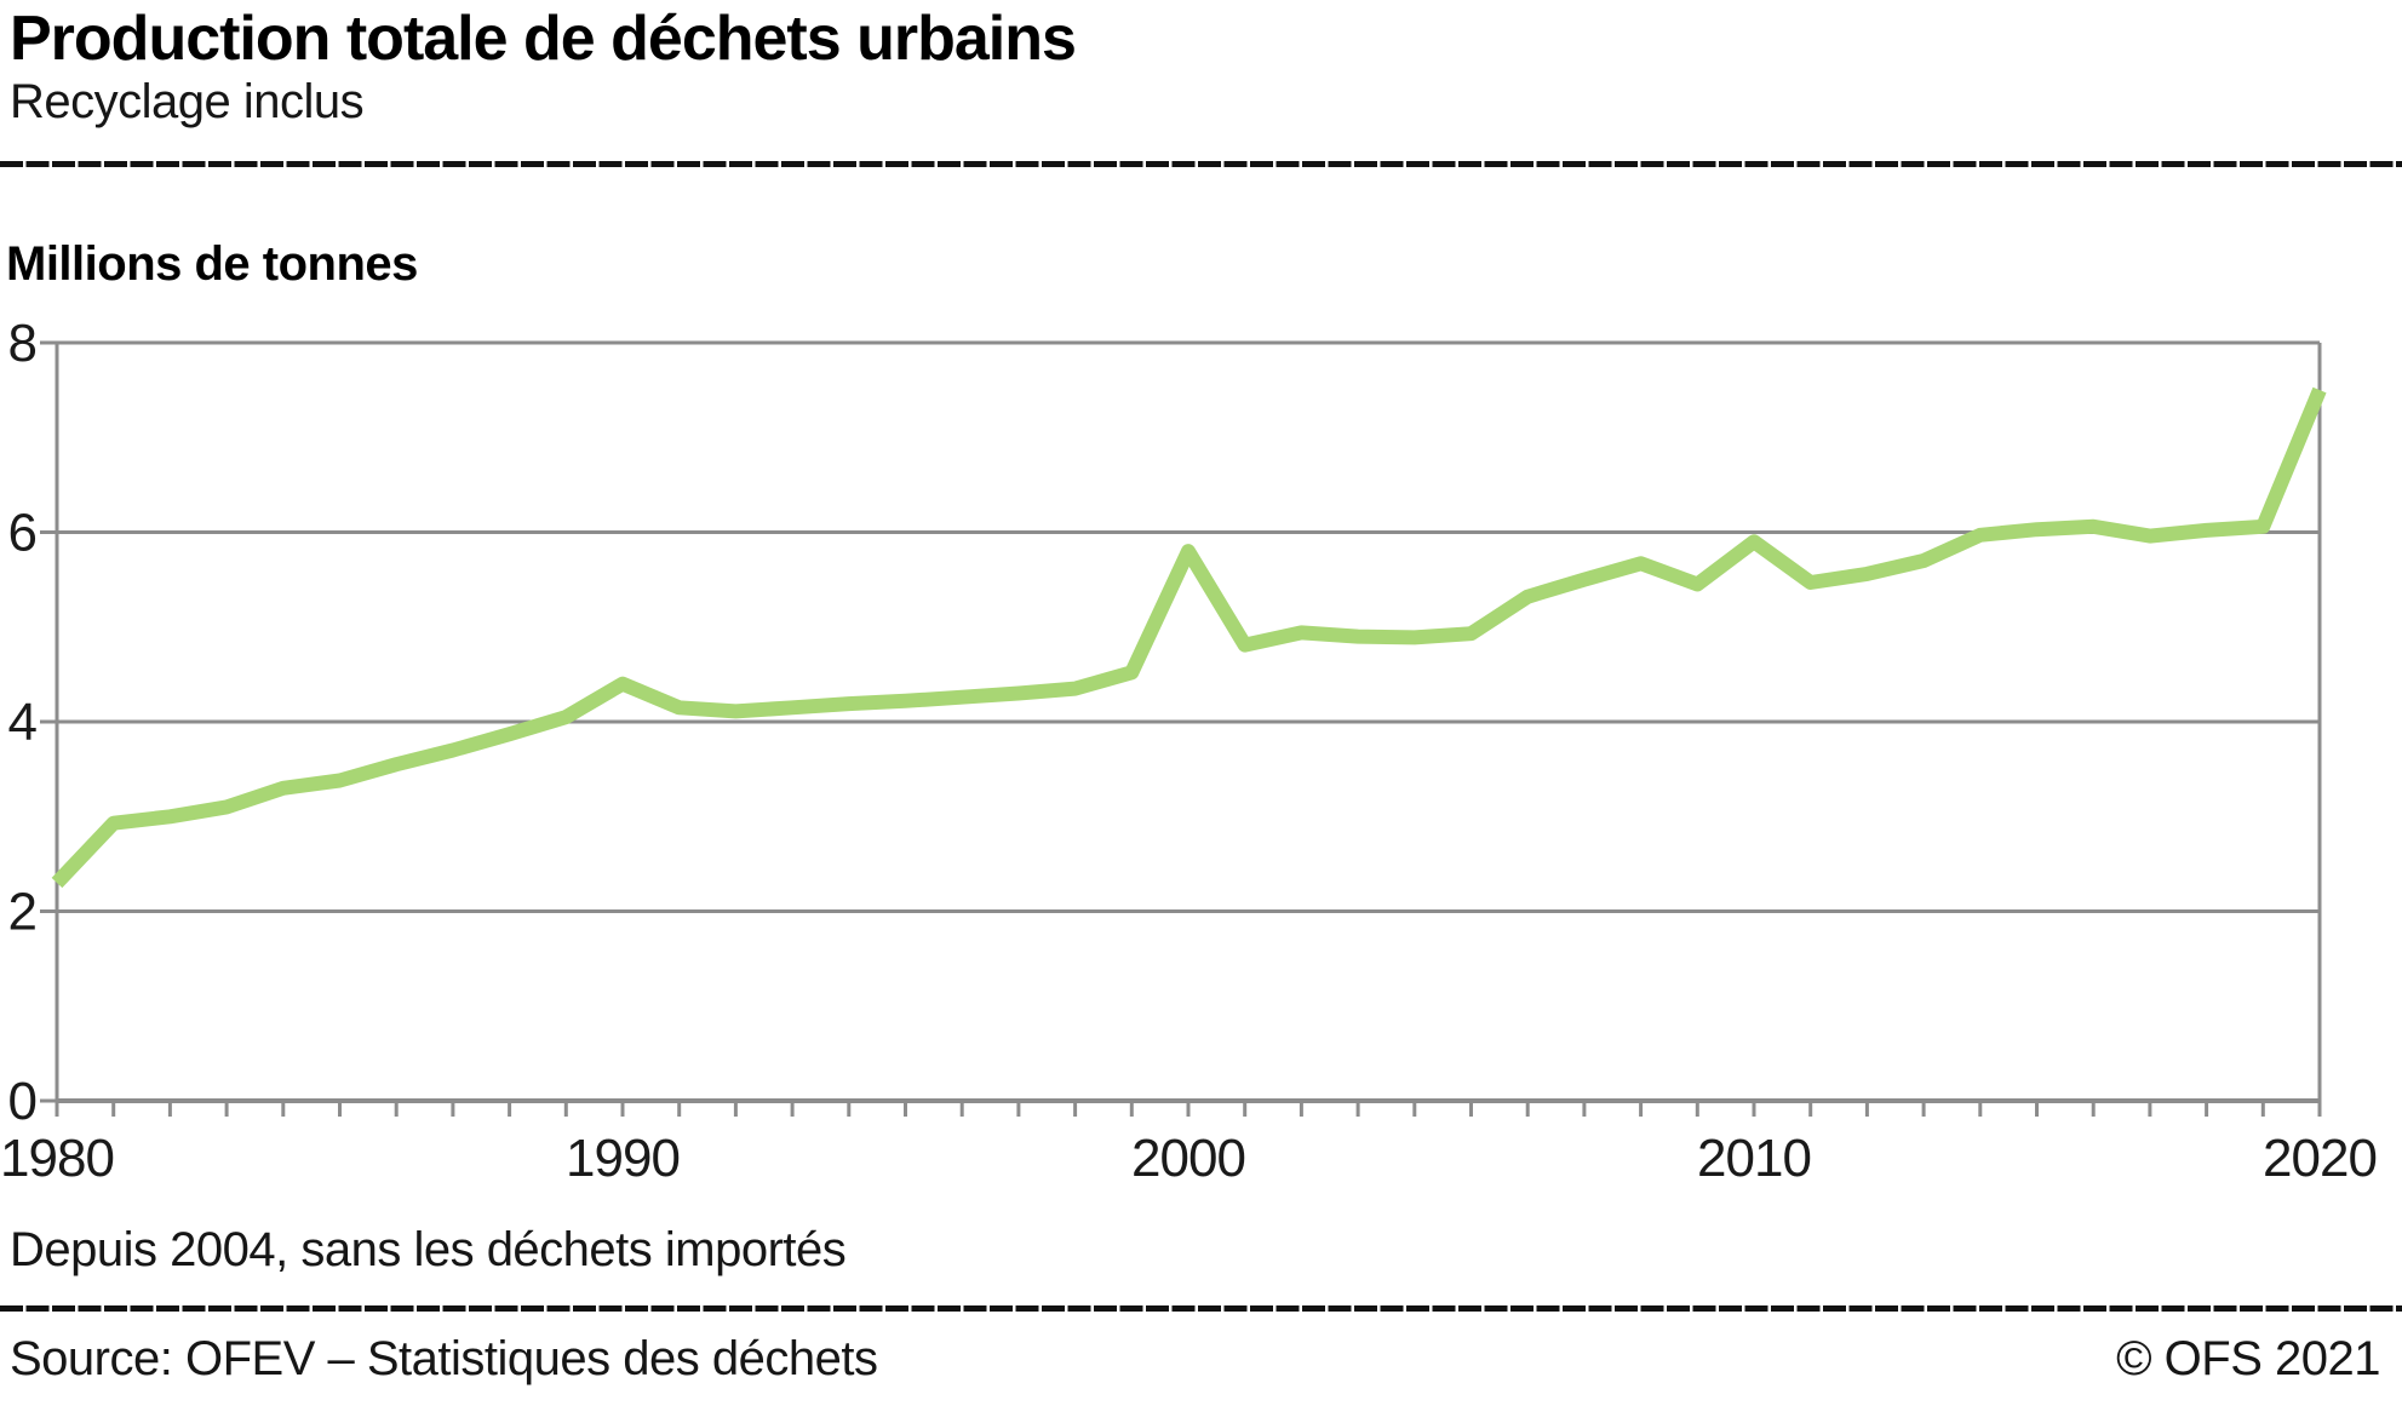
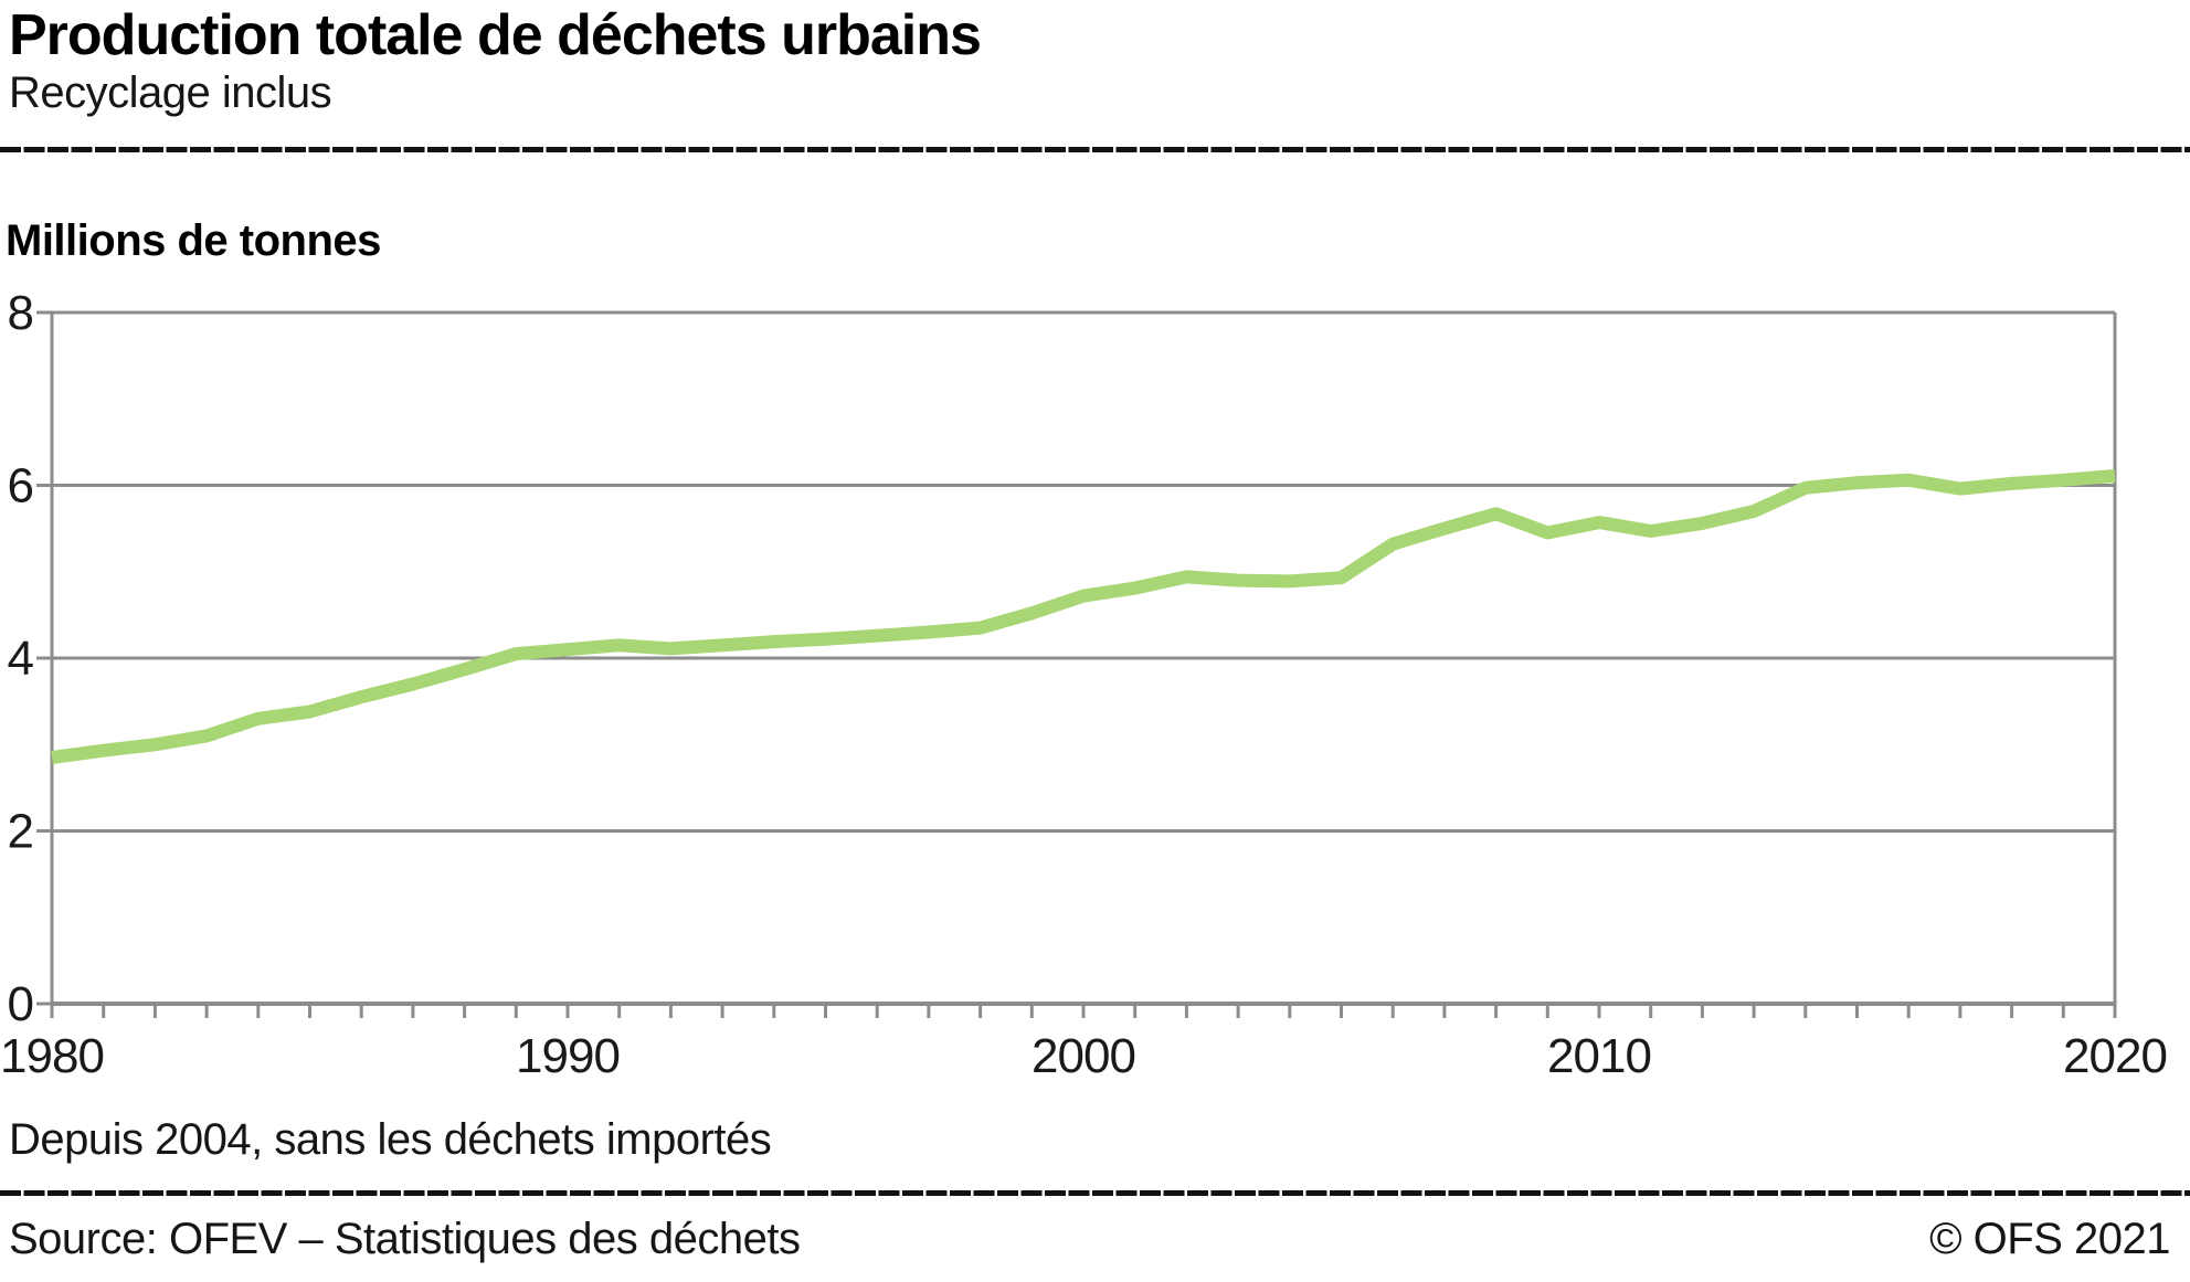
1980: 2.3 -> 2.9
1990: 4.4 -> 4.1
2000: 5.8 -> 4.7
2010: 5.9 -> 5.6
2020: 7.5 -> 6.1
